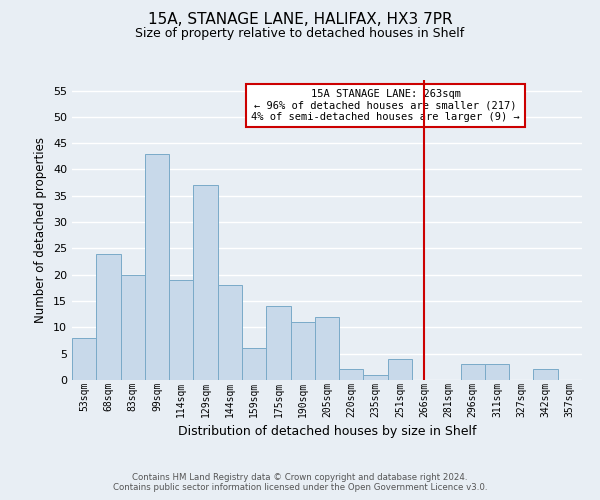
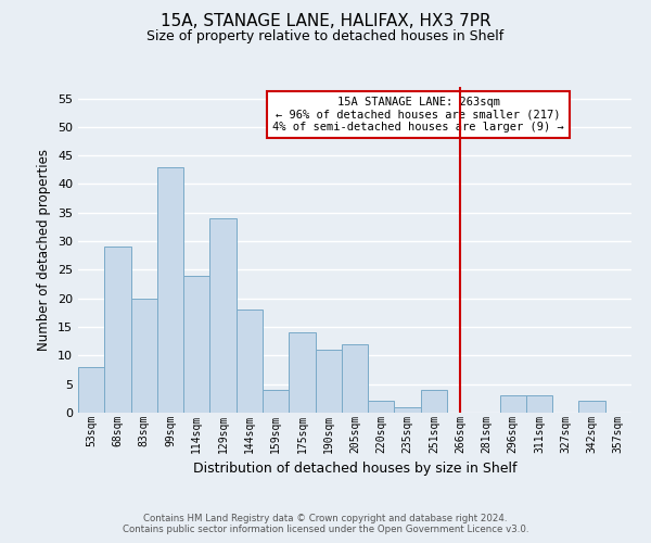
68sqm: 24 -> 29
114sqm: 19 -> 24
129sqm: 37 -> 34
159sqm: 6 -> 4
